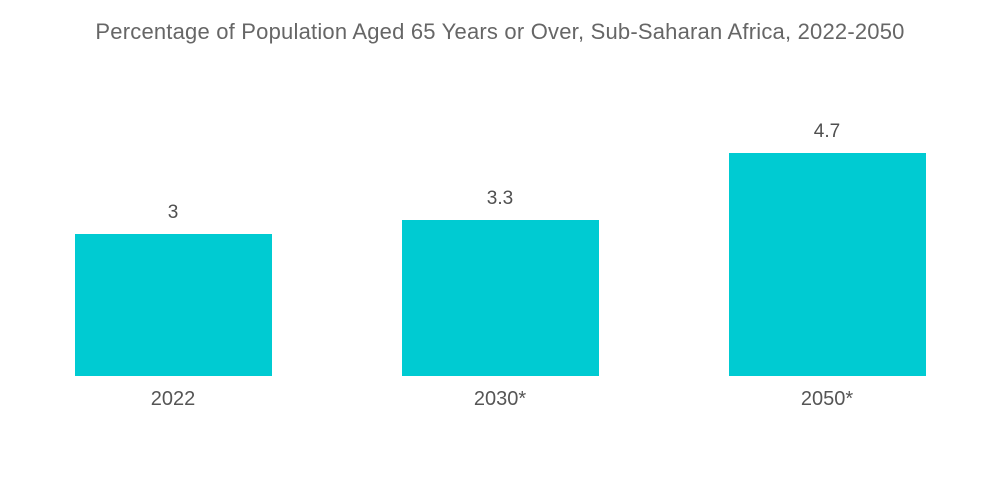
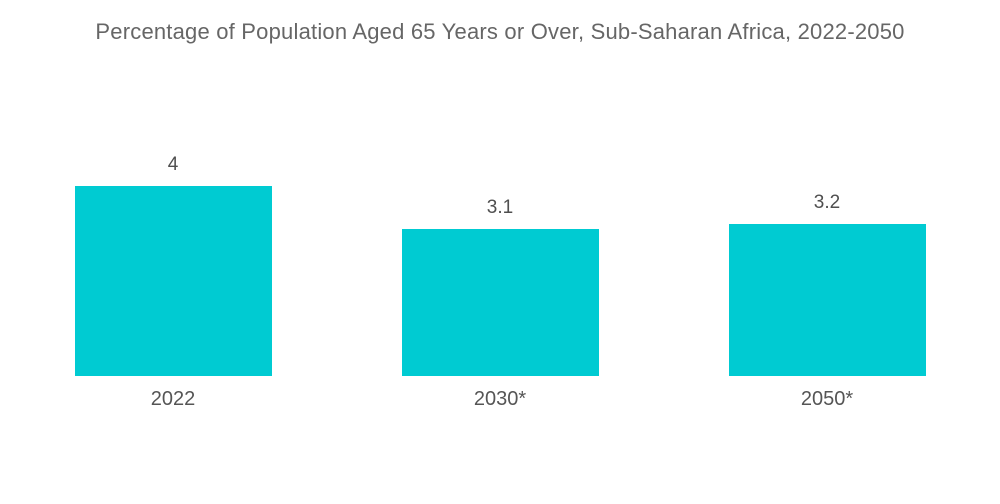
2022: 3 -> 4
2030*: 3.3 -> 3.1
2050*: 4.7 -> 3.2
